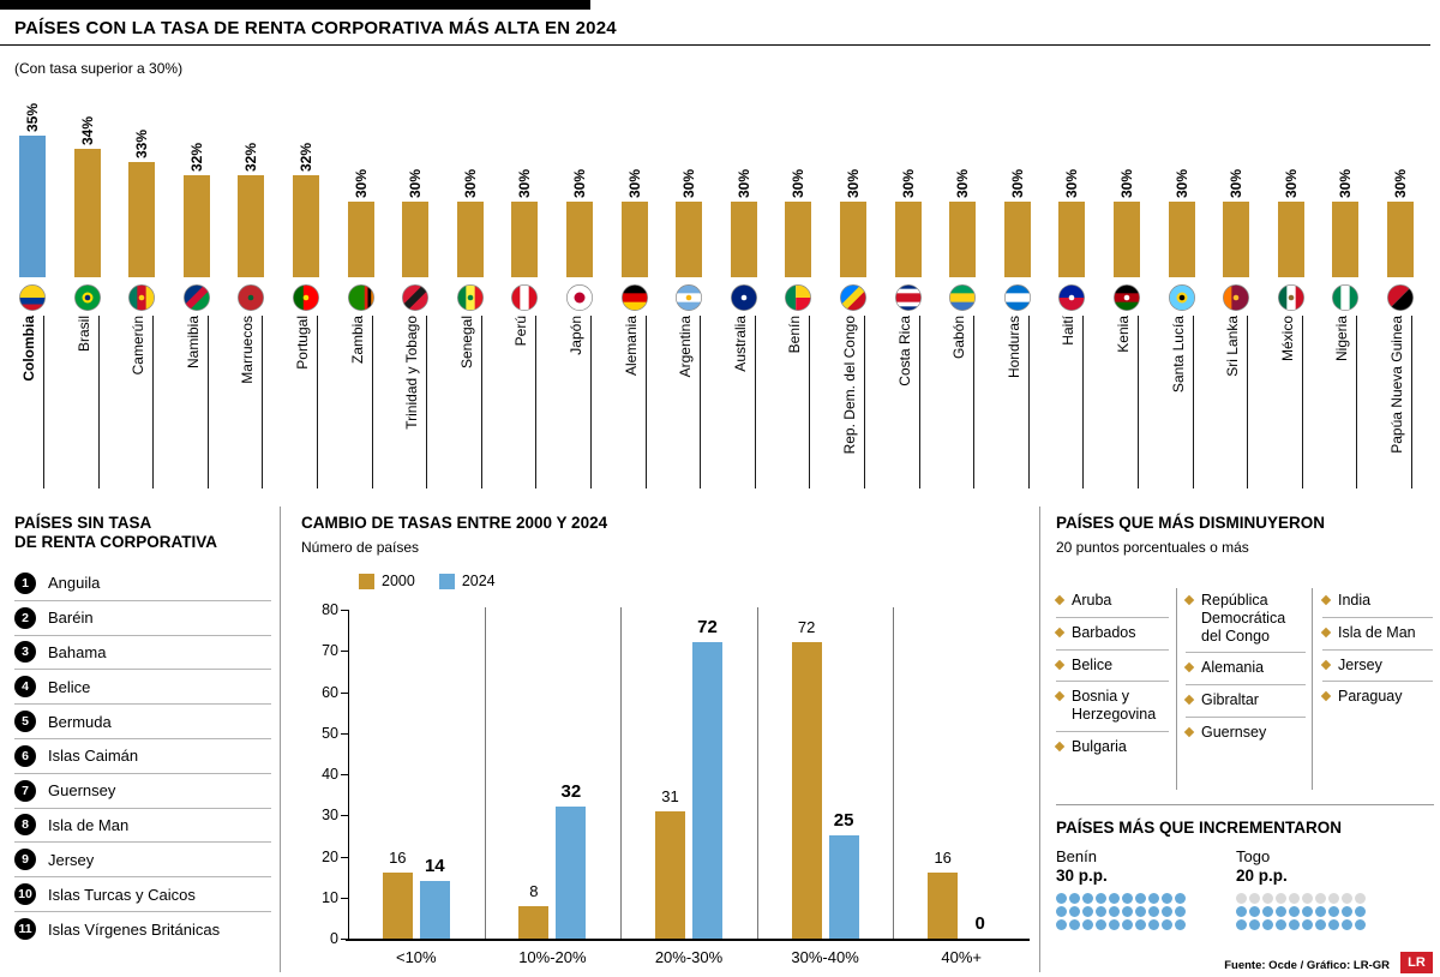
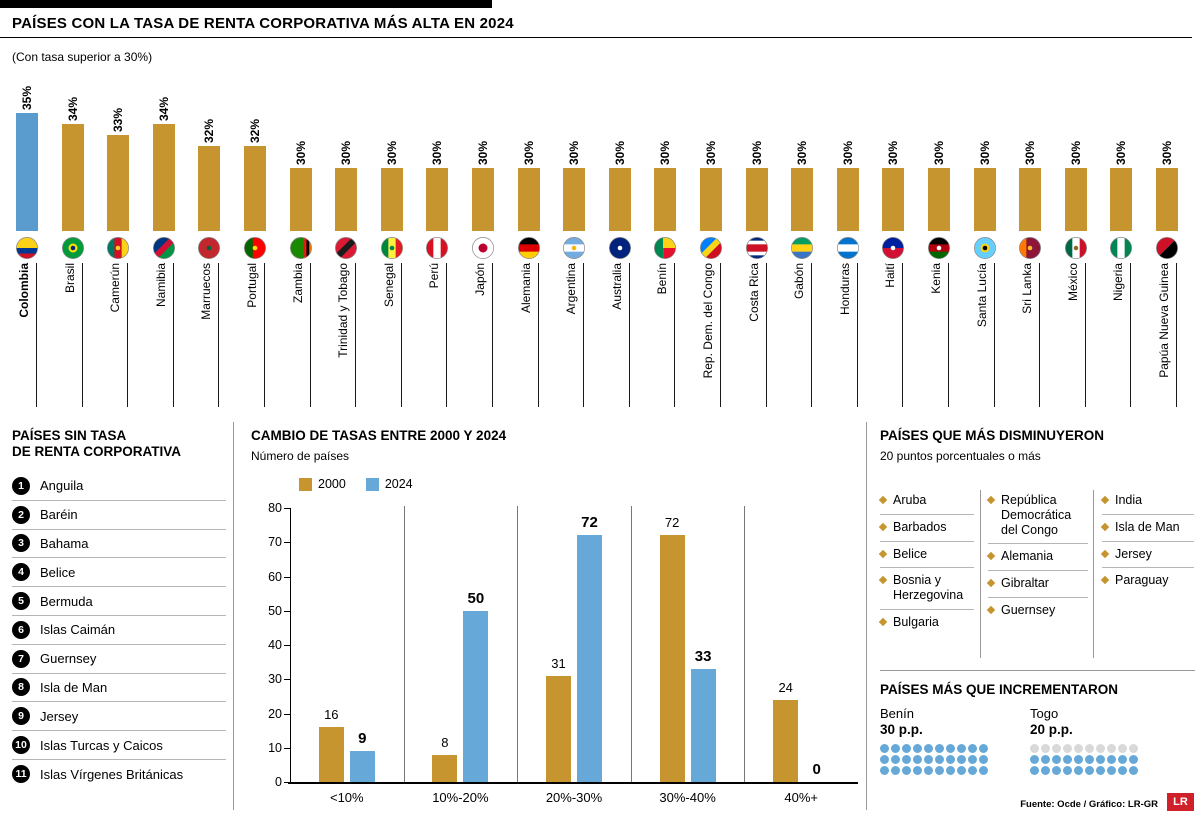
PAÍSES CON LA TASA DE RENTA CORPORATIVA MÁS ALTA EN 2024/Namibia: 32% -> 34%
CAMBIO DE TASAS ENTRE 2000 Y 2024/2024/<10%: 14 -> 9
CAMBIO DE TASAS ENTRE 2000 Y 2024/2024/10%-20%: 32 -> 50
CAMBIO DE TASAS ENTRE 2000 Y 2024/2024/30%-40%: 25 -> 33
CAMBIO DE TASAS ENTRE 2000 Y 2024/2000/40%+: 16 -> 24
